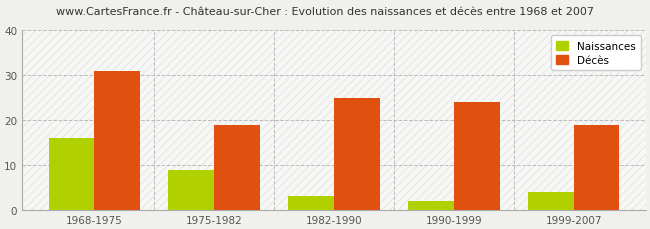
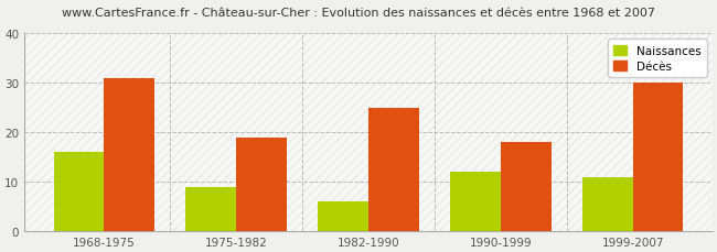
Naissances/1982-1990: 3 -> 6
Naissances/1990-1999: 2 -> 12
Décès/1990-1999: 24 -> 18
Naissances/1999-2007: 4 -> 11
Décès/1999-2007: 19 -> 30
